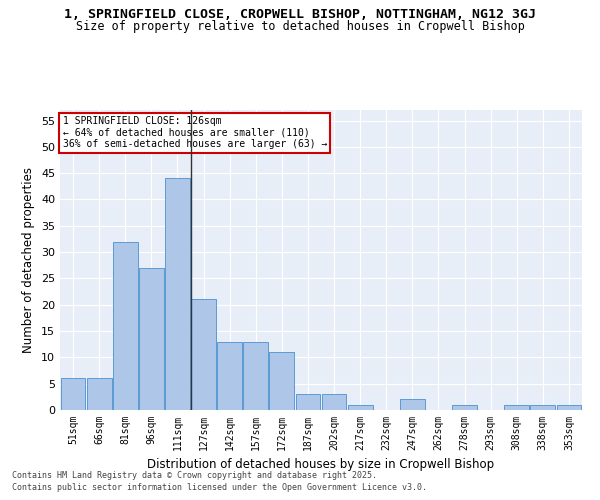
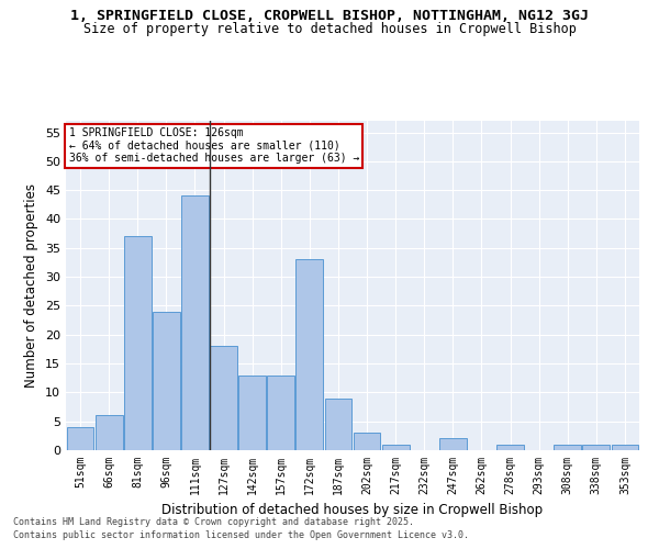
51sqm: 6 -> 4
81sqm: 32 -> 37
96sqm: 27 -> 24
127sqm: 21 -> 18
172sqm: 11 -> 33
187sqm: 3 -> 9
